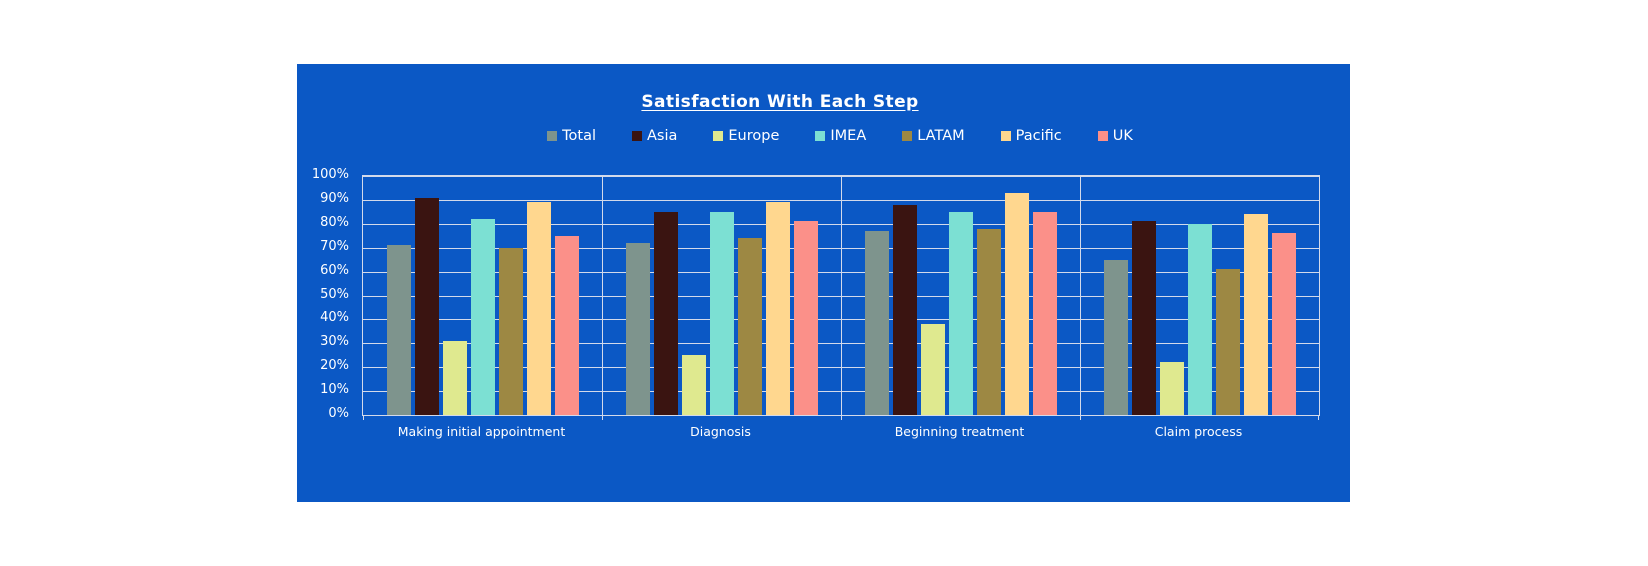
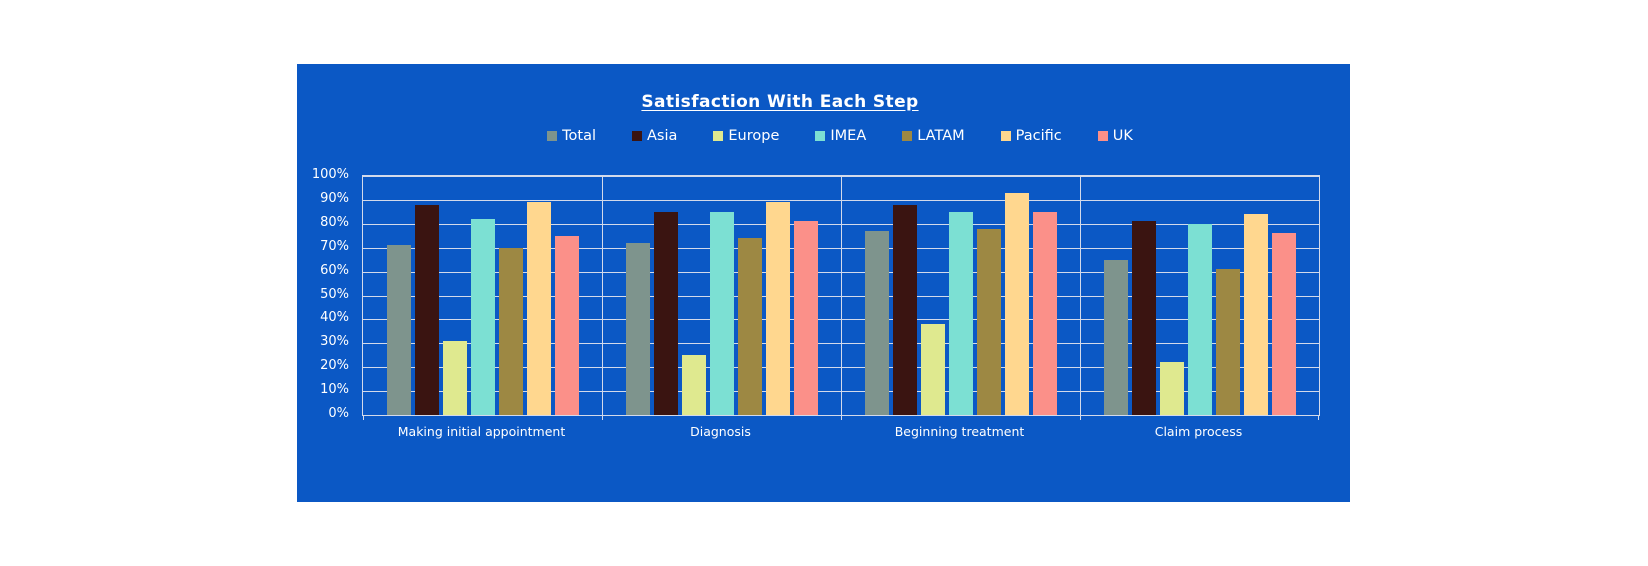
Asia/Making initial appointment: 91% -> 88%
